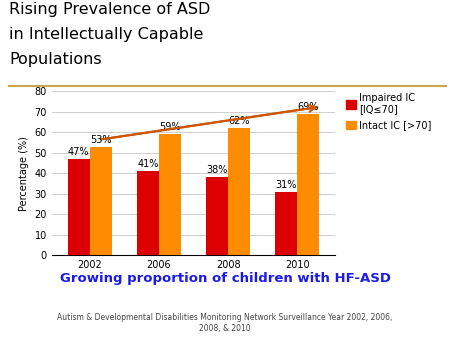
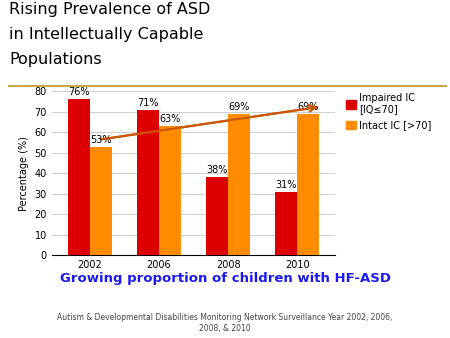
Impaired IC [IQ≤70]/2002: 47% -> 76%
Impaired IC [IQ≤70]/2006: 41% -> 71%
Intact IC [>70]/2006: 59% -> 63%
Intact IC [>70]/2008: 62% -> 69%
